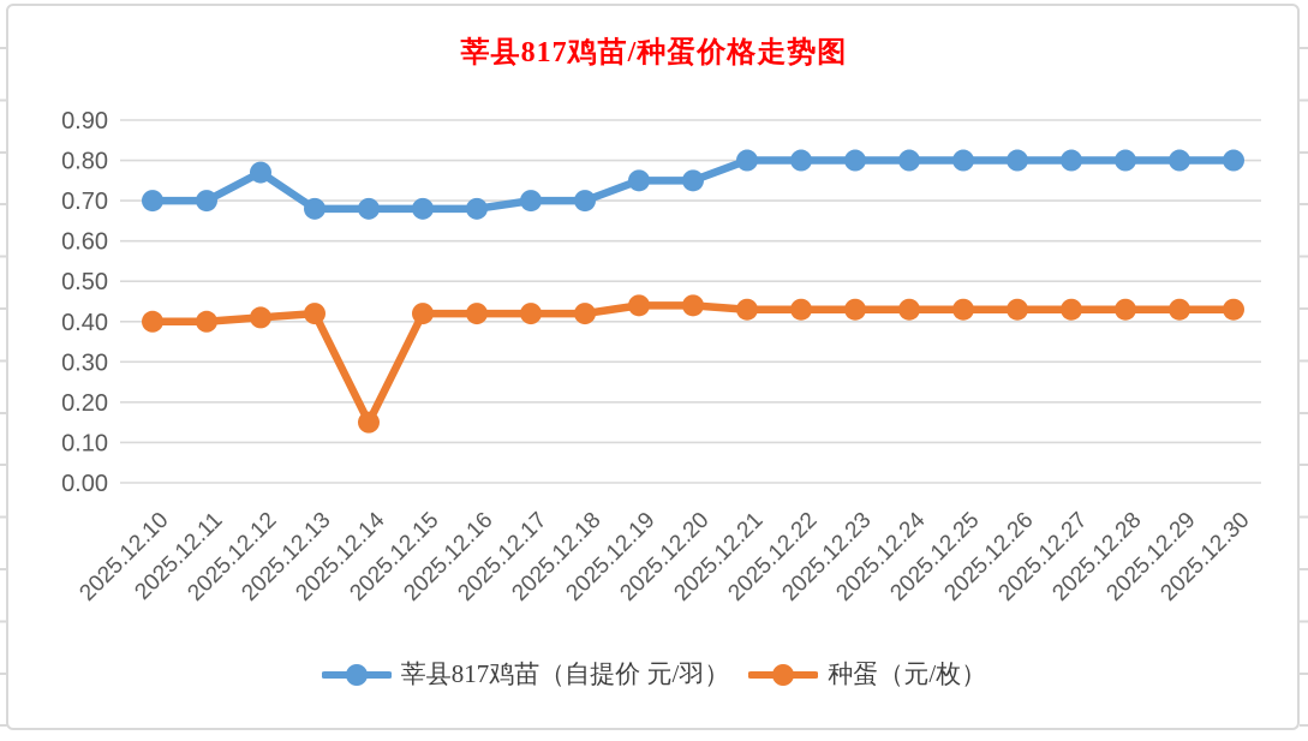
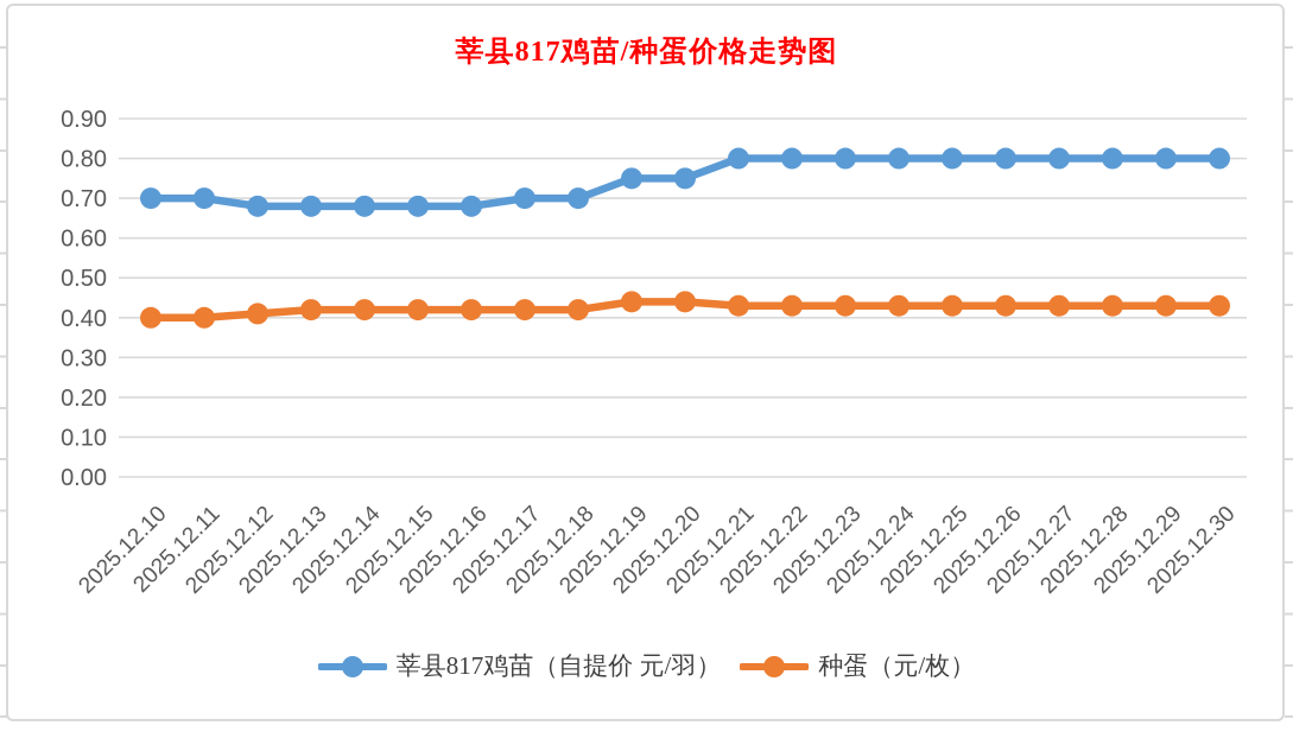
莘县817鸡苗（自提价 元/羽）/2025.12.12: 0.77 -> 0.68
种蛋（元/枚）/2025.12.14: 0.15 -> 0.42
